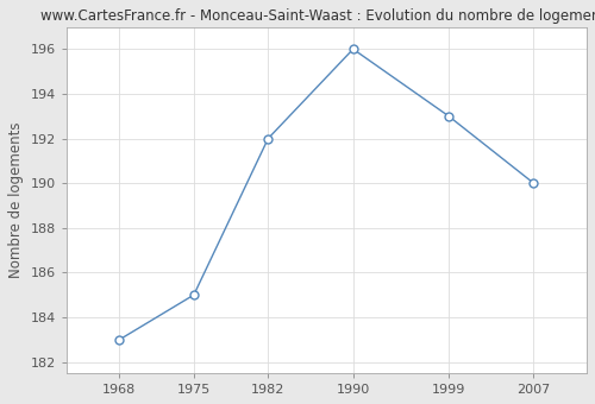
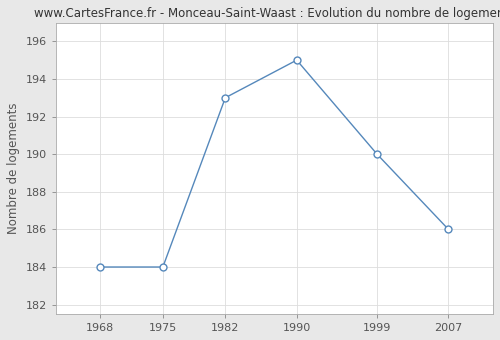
1968: 183 -> 184
1975: 185 -> 184
1982: 192 -> 193
1990: 196 -> 195
1999: 193 -> 190
2007: 190 -> 186
